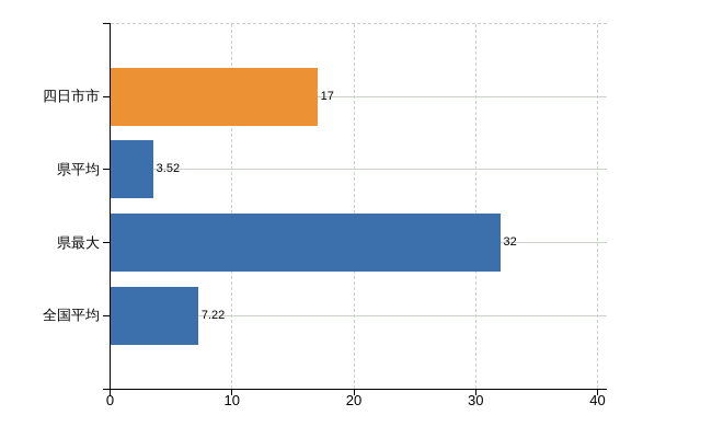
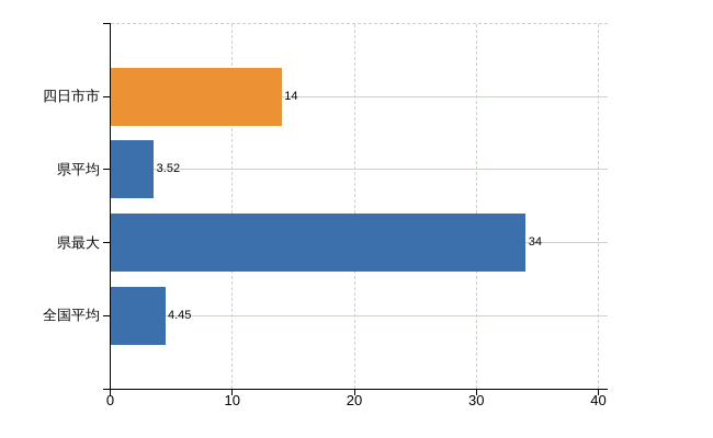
四日市市: 17 -> 14
県最大: 32 -> 34
全国平均: 7.22 -> 4.45
